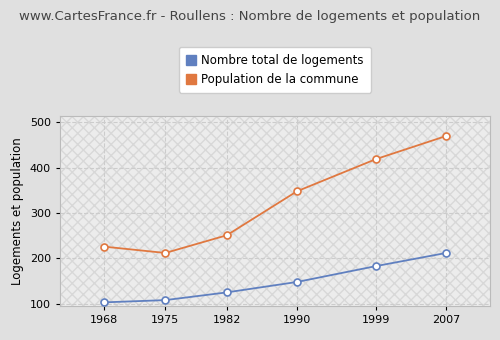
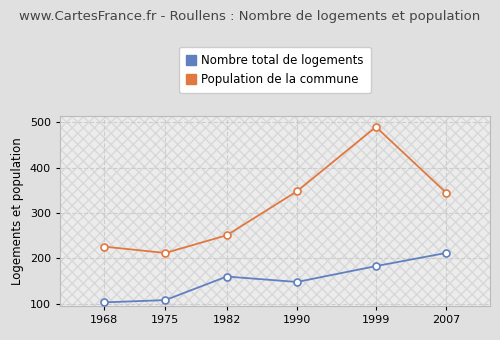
Nombre total de logements/1982: 125 -> 160
Population de la commune/1999: 419 -> 490
Population de la commune/2007: 470 -> 345
